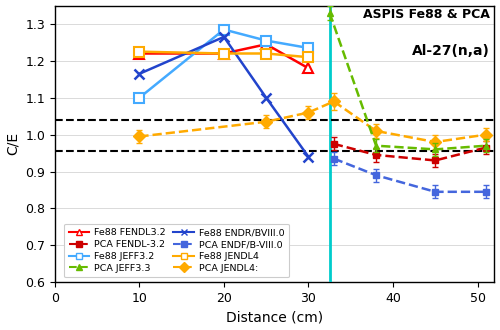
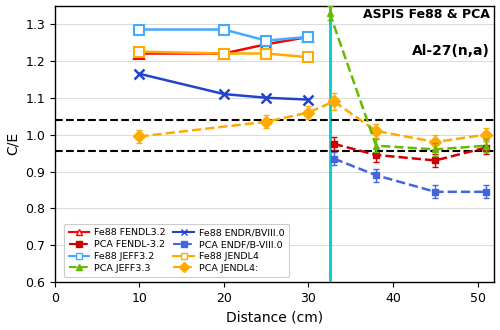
Fe88 JEFF3.2/10: 1.100 -> 1.285
Fe88 ENDR/BVIII.0/20: 1.265 -> 1.110
Fe88 FENDL3.2/30: 1.180 -> 1.265
Fe88 JEFF3.2/30: 1.235 -> 1.265
Fe88 ENDR/BVIII.0/30: 0.940 -> 1.095
